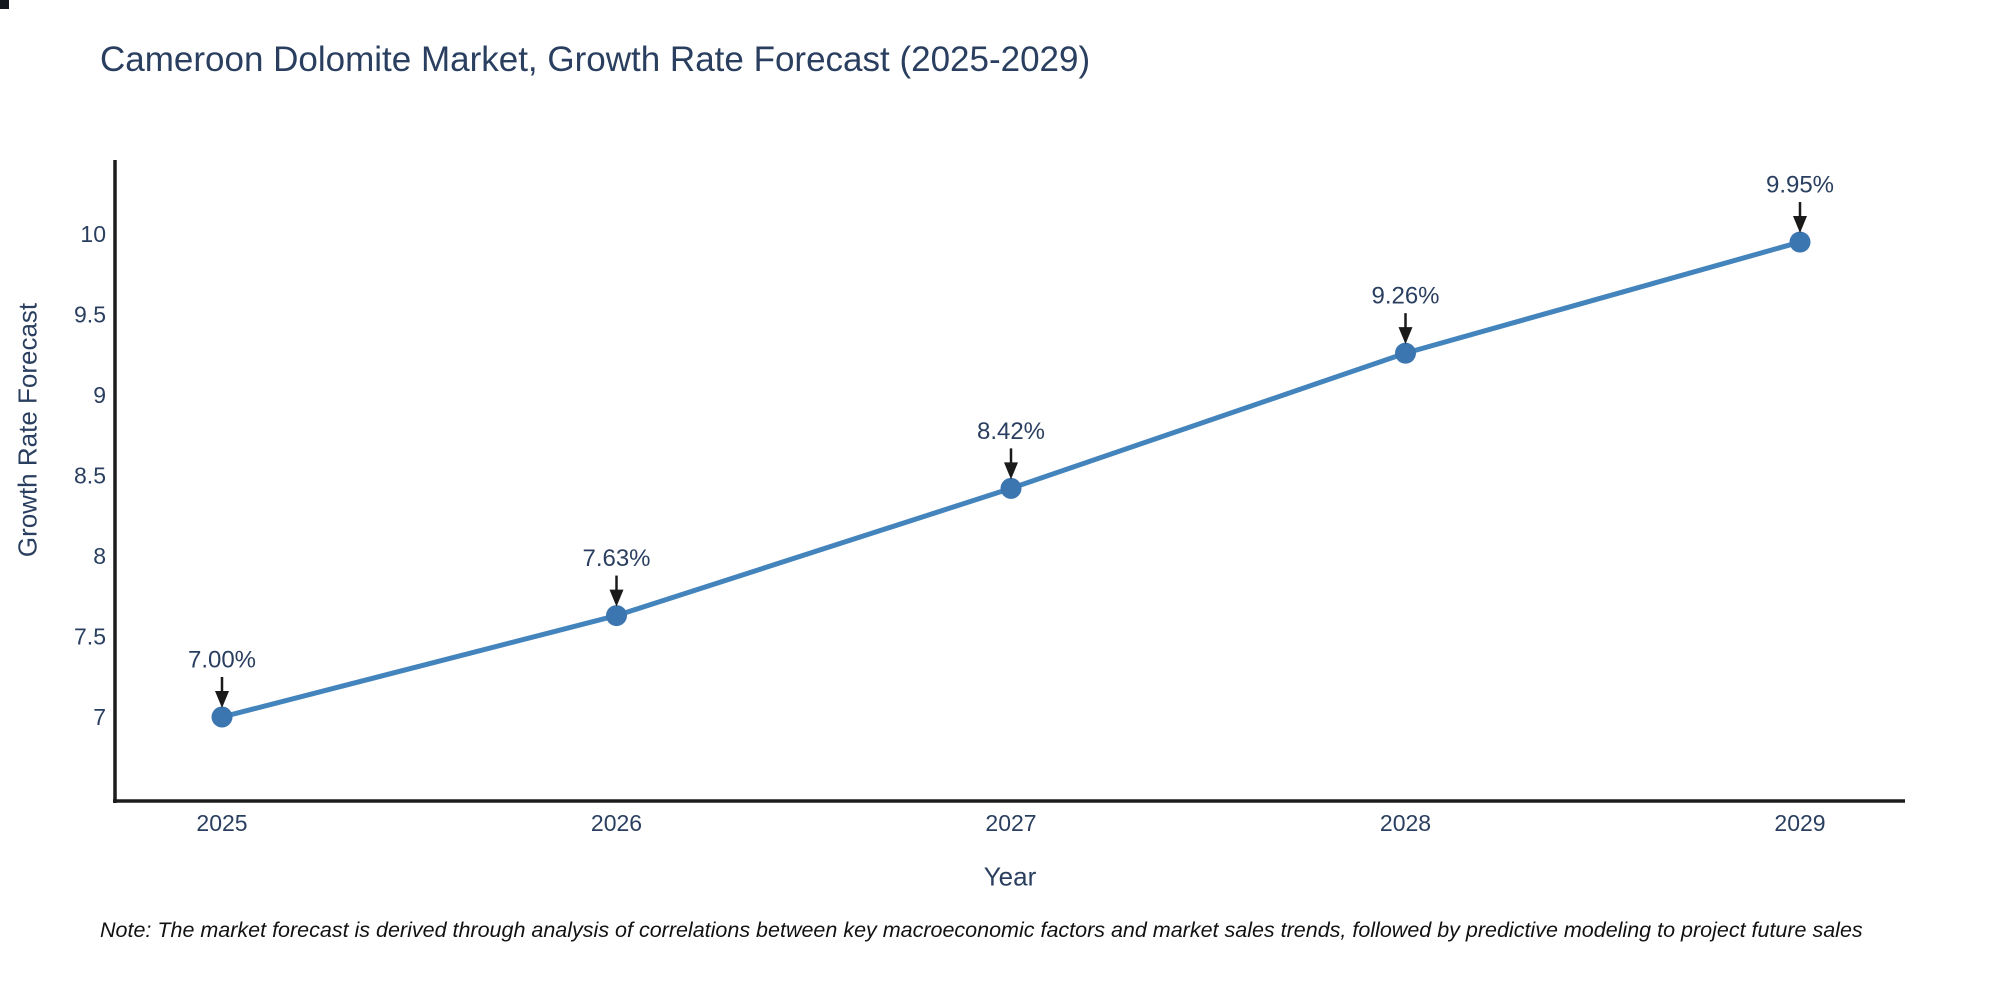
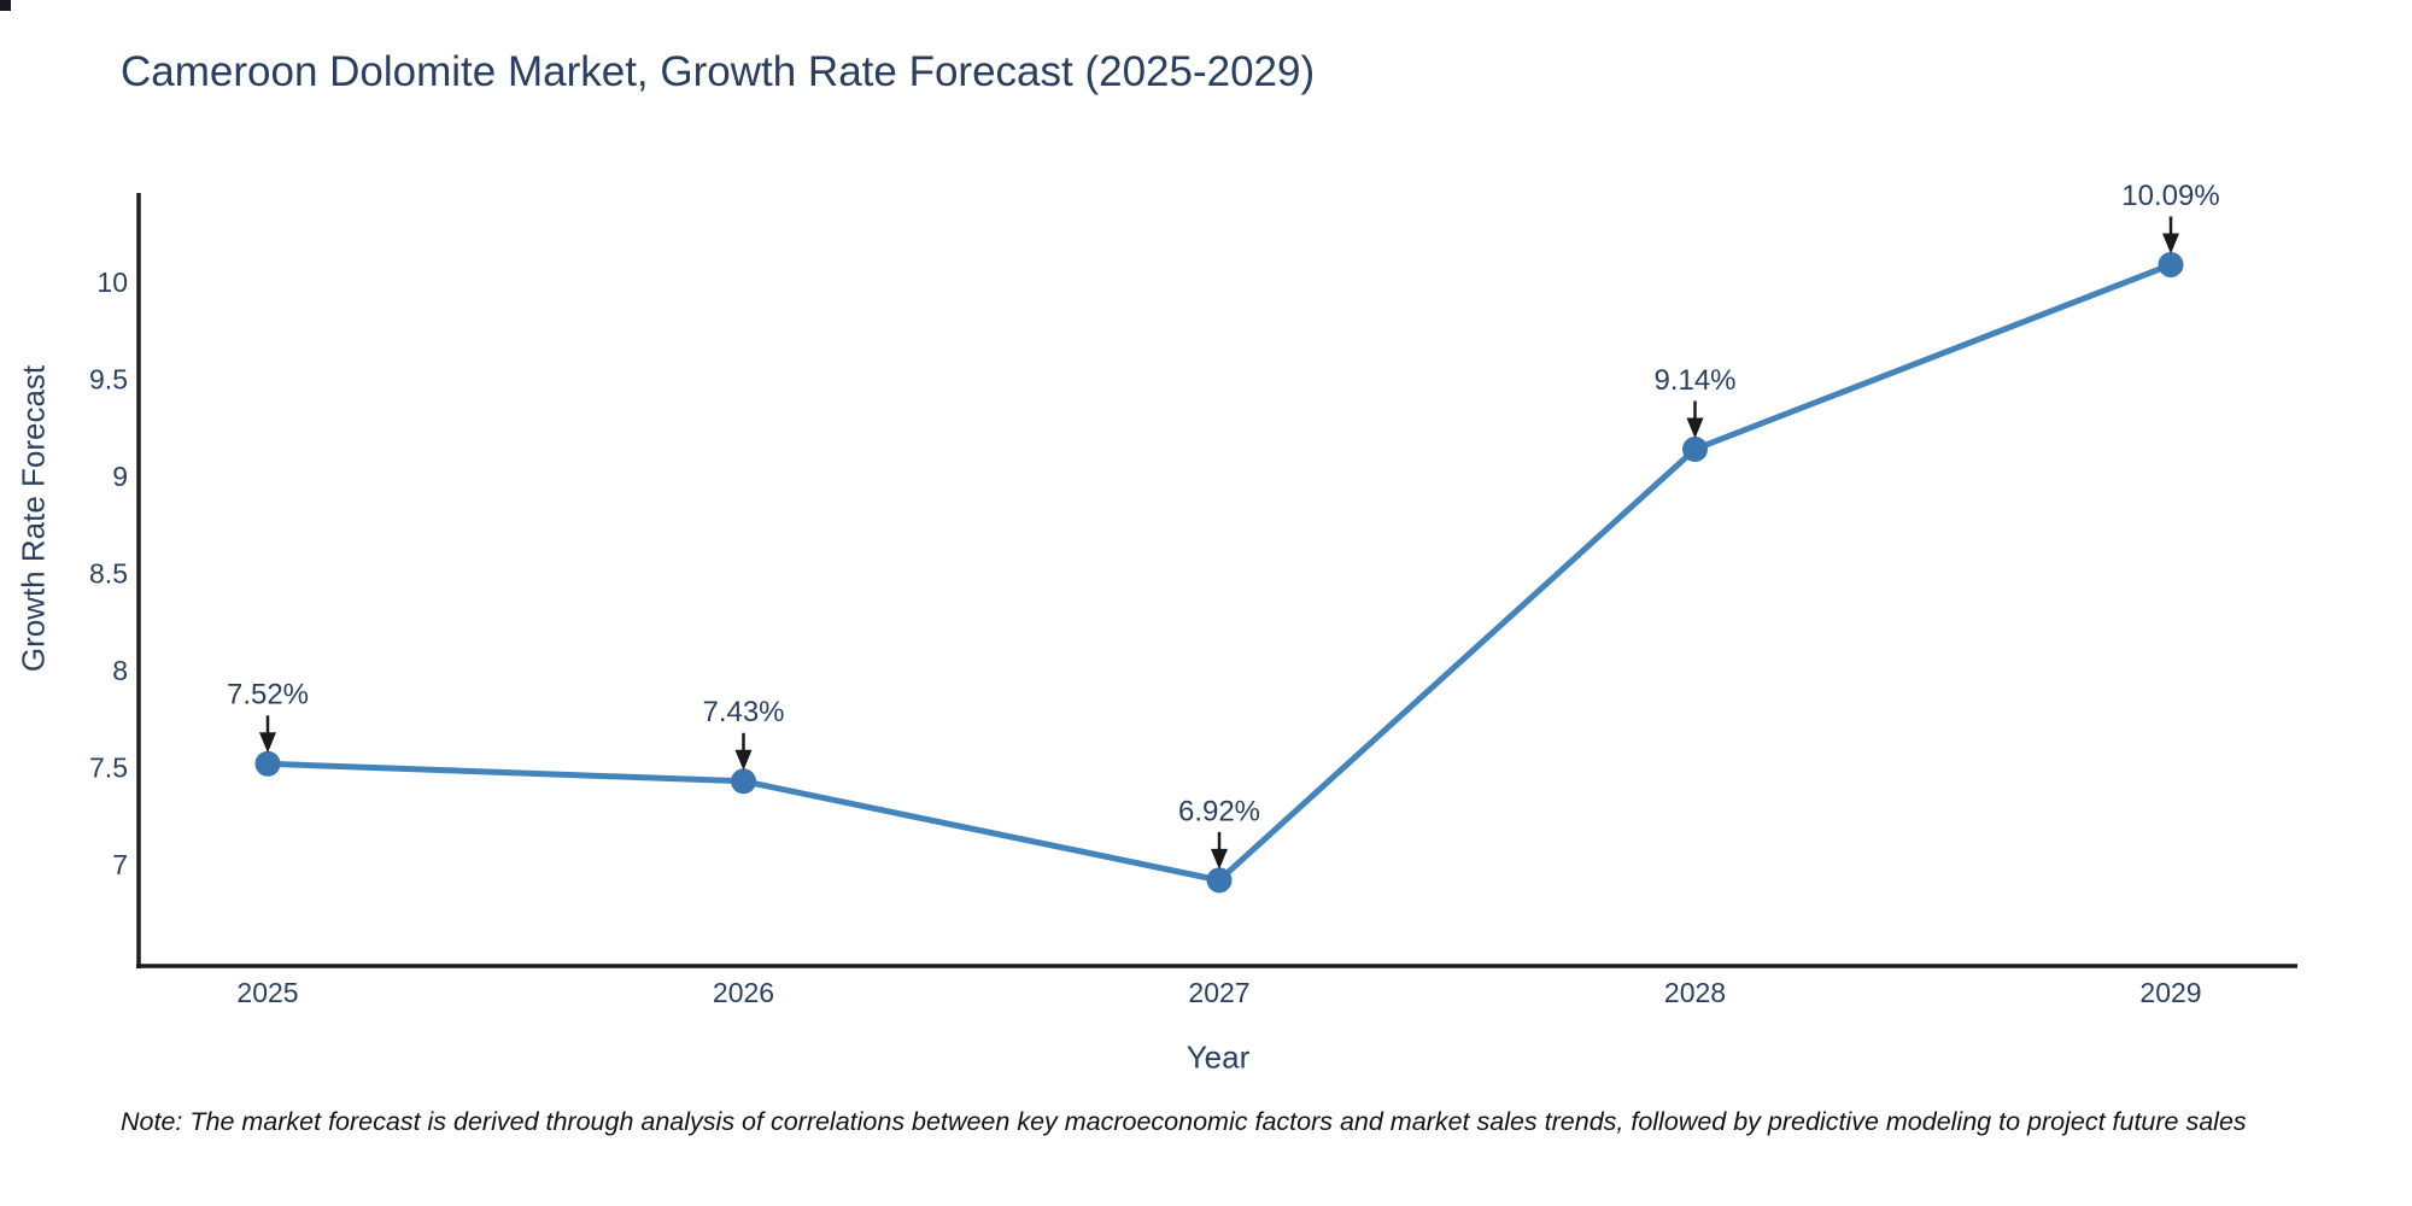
2025: 7.00% -> 7.52%
2026: 7.63% -> 7.43%
2027: 8.42% -> 6.92%
2028: 9.26% -> 9.14%
2029: 9.95% -> 10.09%
